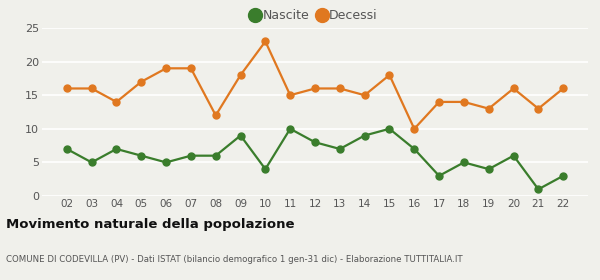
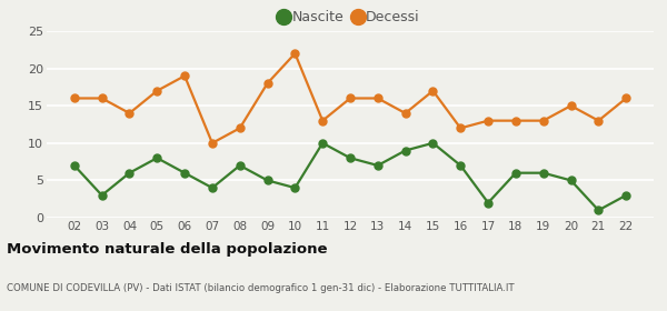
Nascite/03: 5 -> 3
Nascite/04: 7 -> 6
Nascite/05: 6 -> 8
Nascite/06: 5 -> 6
Nascite/07: 6 -> 4
Decessi/07: 19 -> 10
Nascite/08: 6 -> 7
Nascite/09: 9 -> 5
Decessi/10: 23 -> 22
Decessi/11: 15 -> 13
Decessi/14: 15 -> 14
Decessi/15: 18 -> 17
Decessi/16: 10 -> 12
Nascite/17: 3 -> 2
Decessi/17: 14 -> 13
Nascite/18: 5 -> 6
Decessi/18: 14 -> 13
Nascite/19: 4 -> 6
Nascite/20: 6 -> 5
Decessi/20: 16 -> 15
